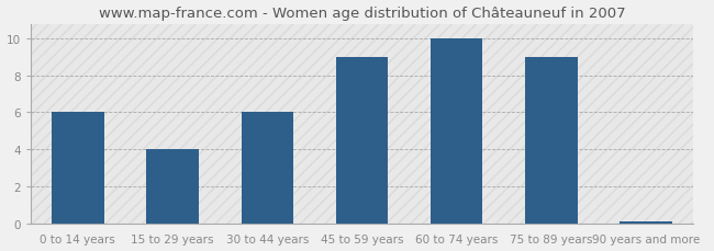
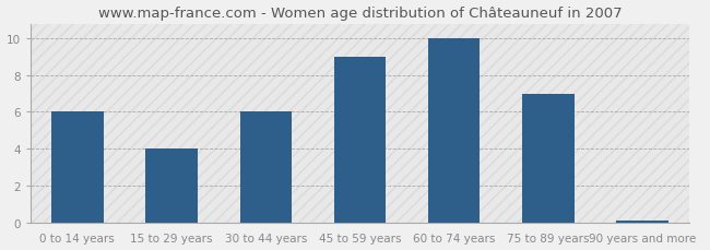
75 to 89 years: 9.0 -> 7.0
